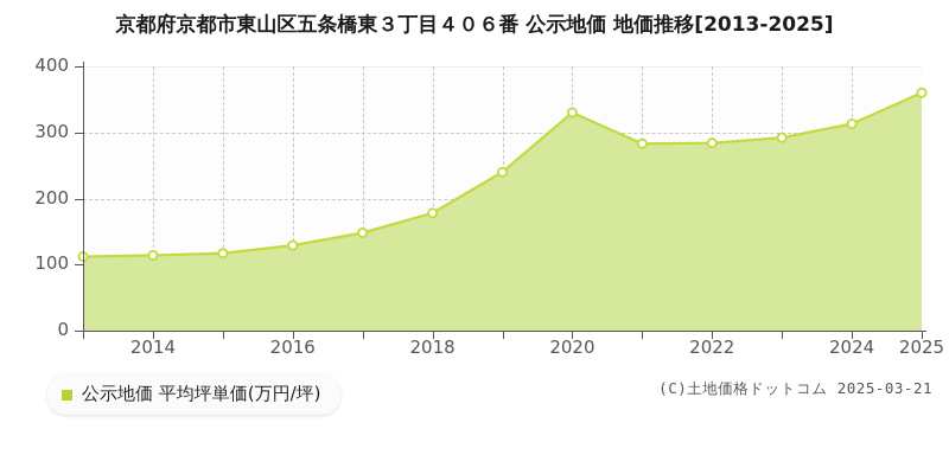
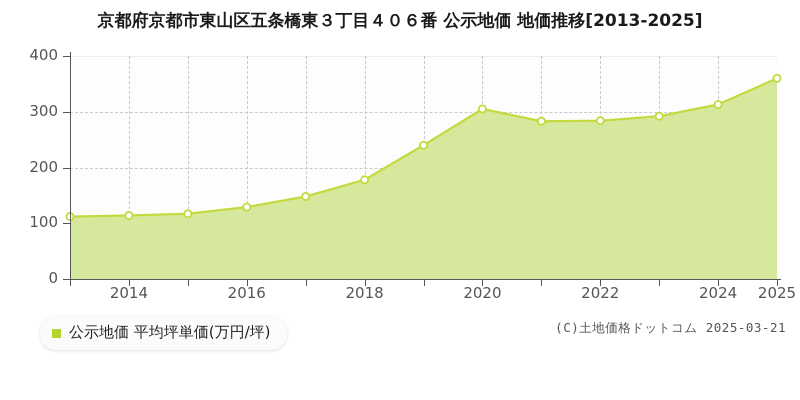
2020: 330 -> 300
